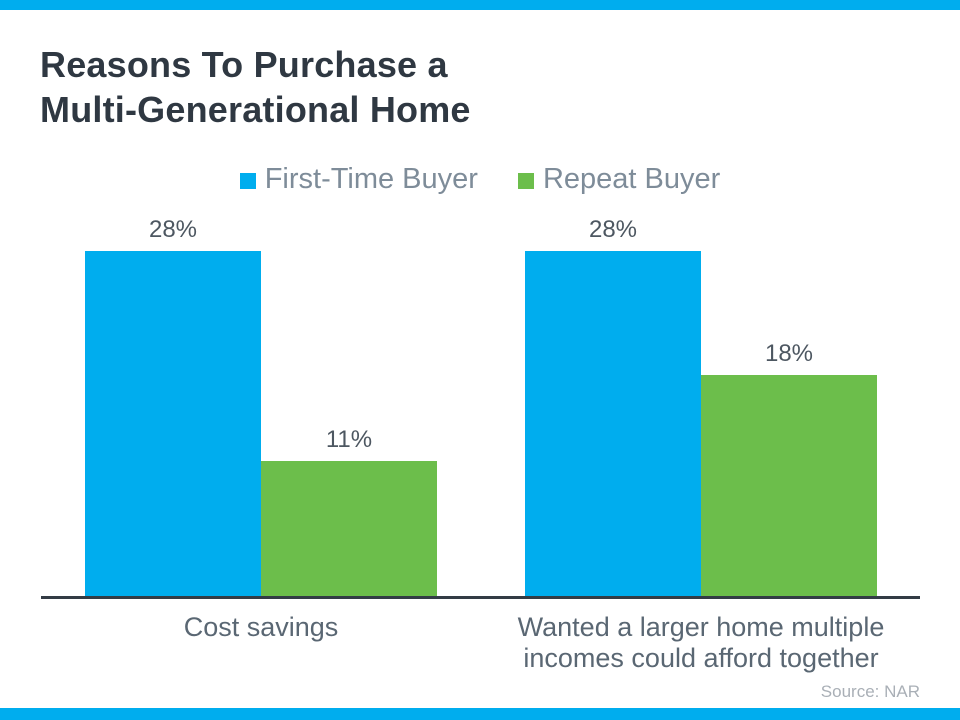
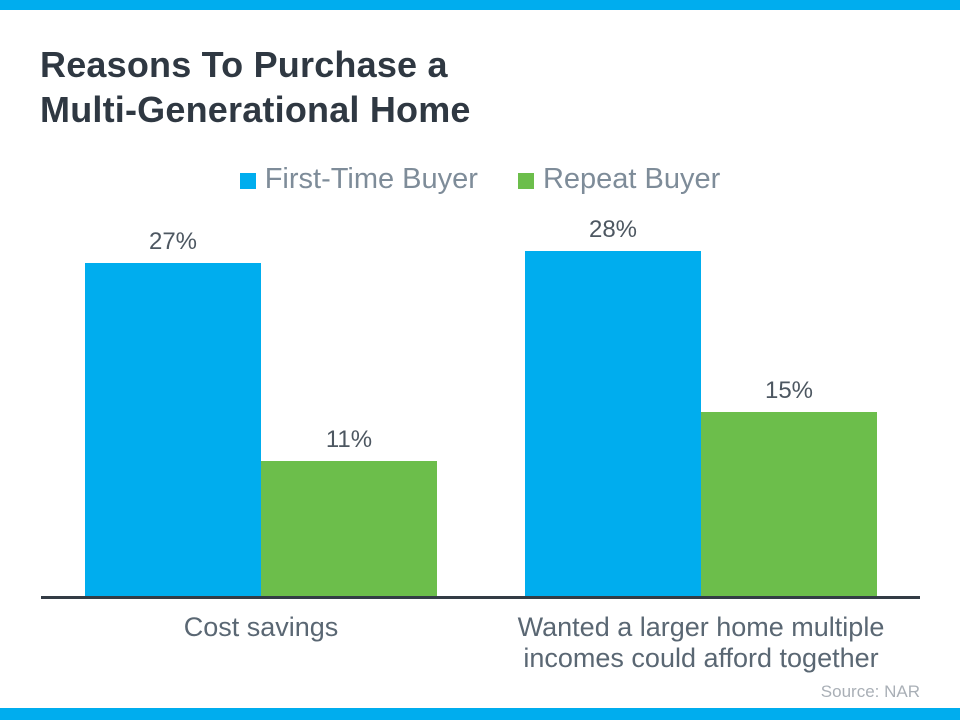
First-Time Buyer/Cost savings: 28% -> 27%
Repeat Buyer/Wanted a larger home multiple incomes could afford together: 18% -> 15%
